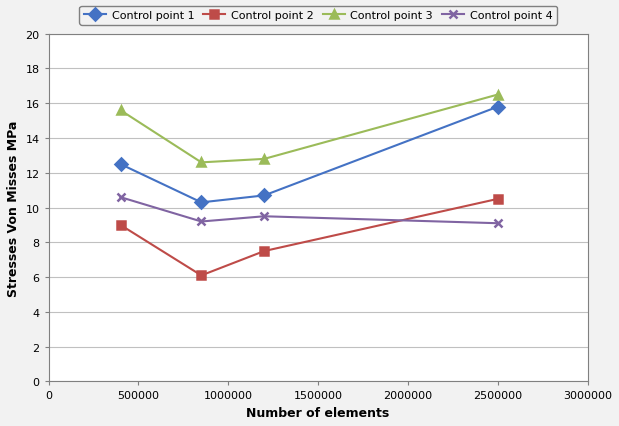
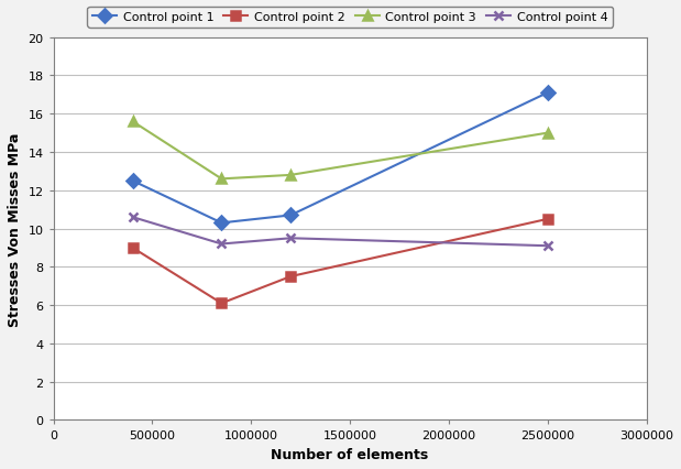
Control point 1/2500000: 15.8 -> 17.1
Control point 3/2500000: 16.5 -> 15.0
